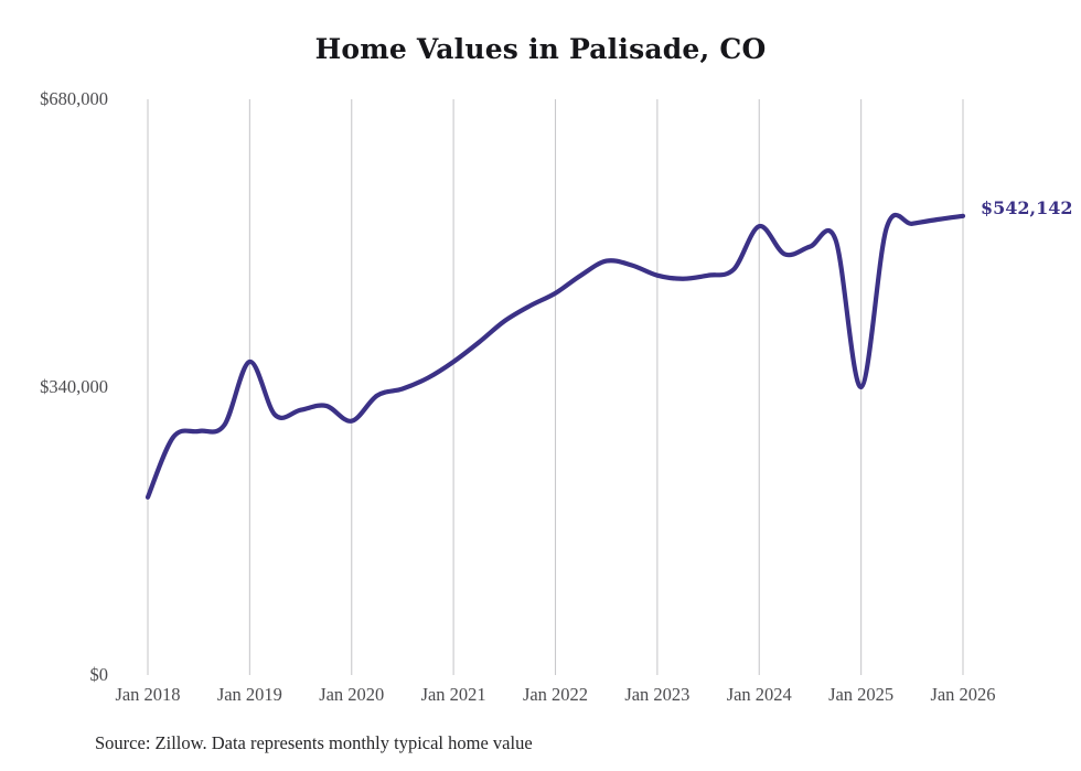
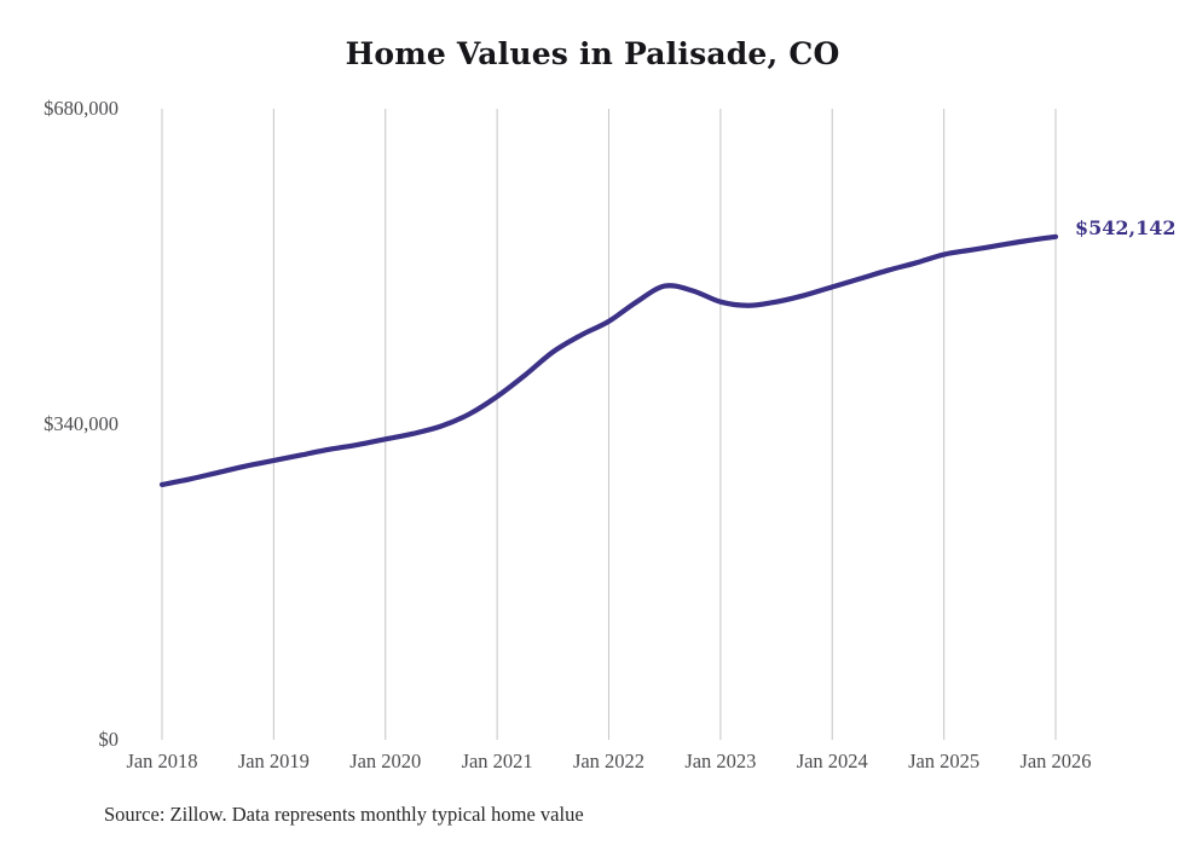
Jan 2018: $210000 -> $280000
Jan 2019: $370000 -> $300000
Jan 2020: $300000 -> $320000
Jan 2024: $530000 -> $490000
Jan 2025: $340000 -> $520000
